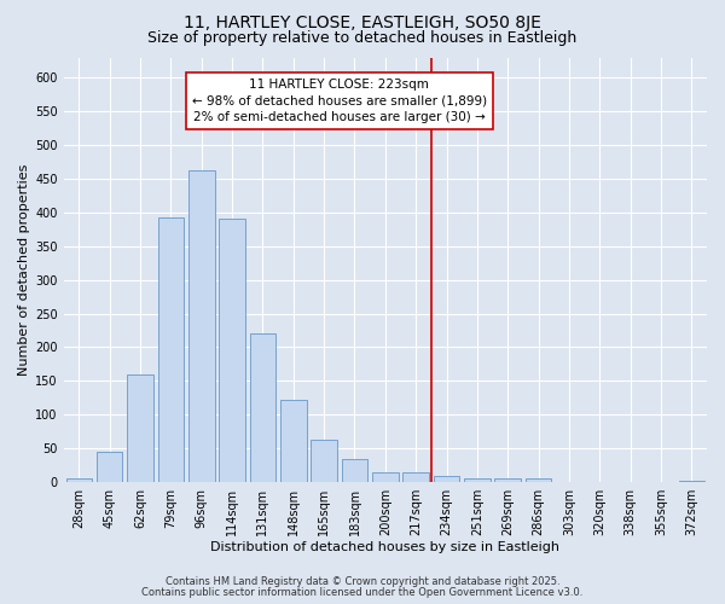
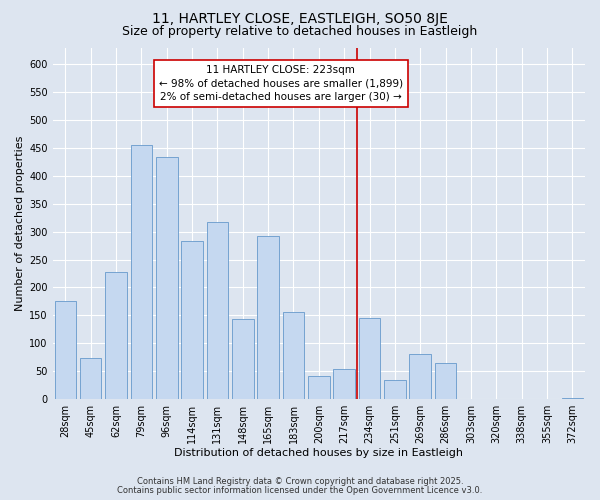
28sqm: 5 -> 176
45sqm: 45 -> 74
62sqm: 160 -> 228
79sqm: 393 -> 456
96sqm: 462 -> 434
114sqm: 390 -> 284
131sqm: 220 -> 318
148sqm: 122 -> 144
165sqm: 62 -> 292
183sqm: 35 -> 156
200sqm: 15 -> 42
217sqm: 15 -> 54
234sqm: 10 -> 146
251sqm: 5 -> 34
269sqm: 6 -> 80
286sqm: 5 -> 64
